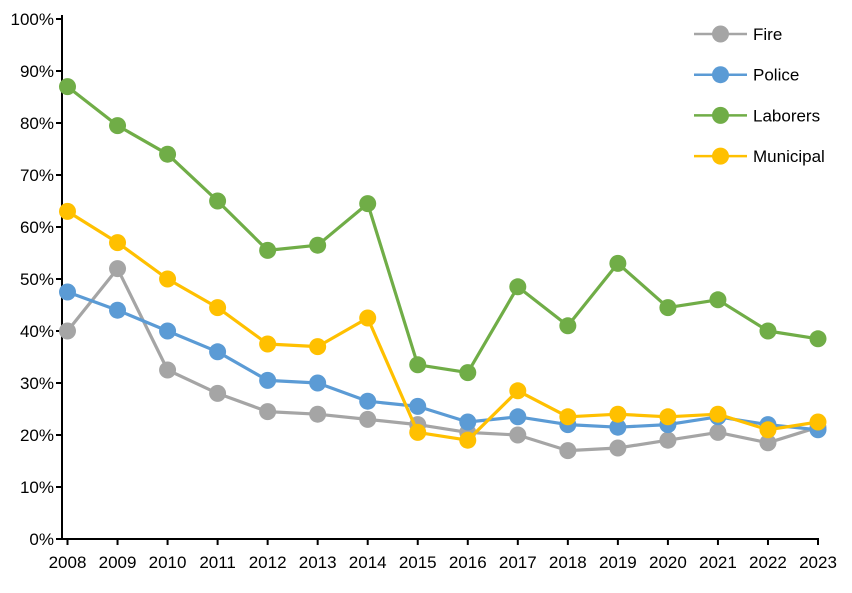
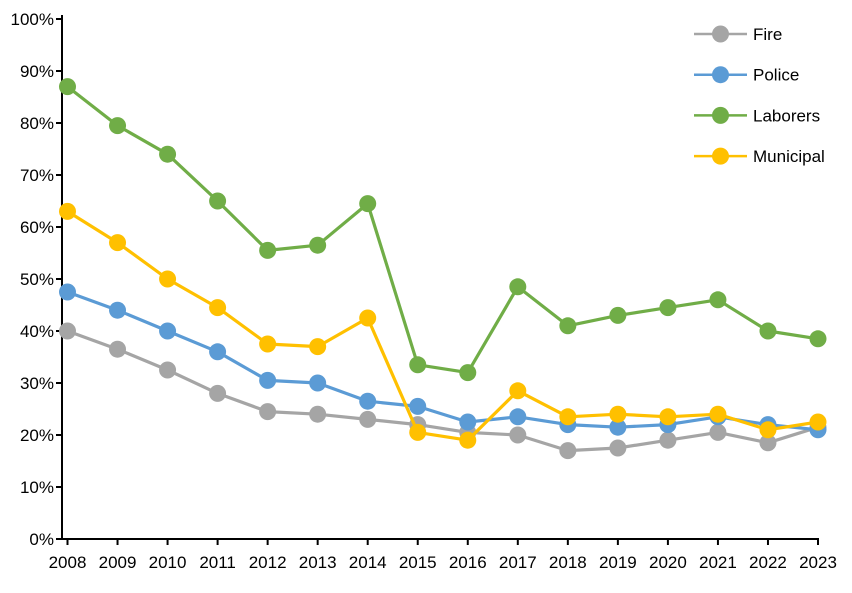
Fire/2009: 52% -> 36%
Laborers/2019: 53% -> 43%
